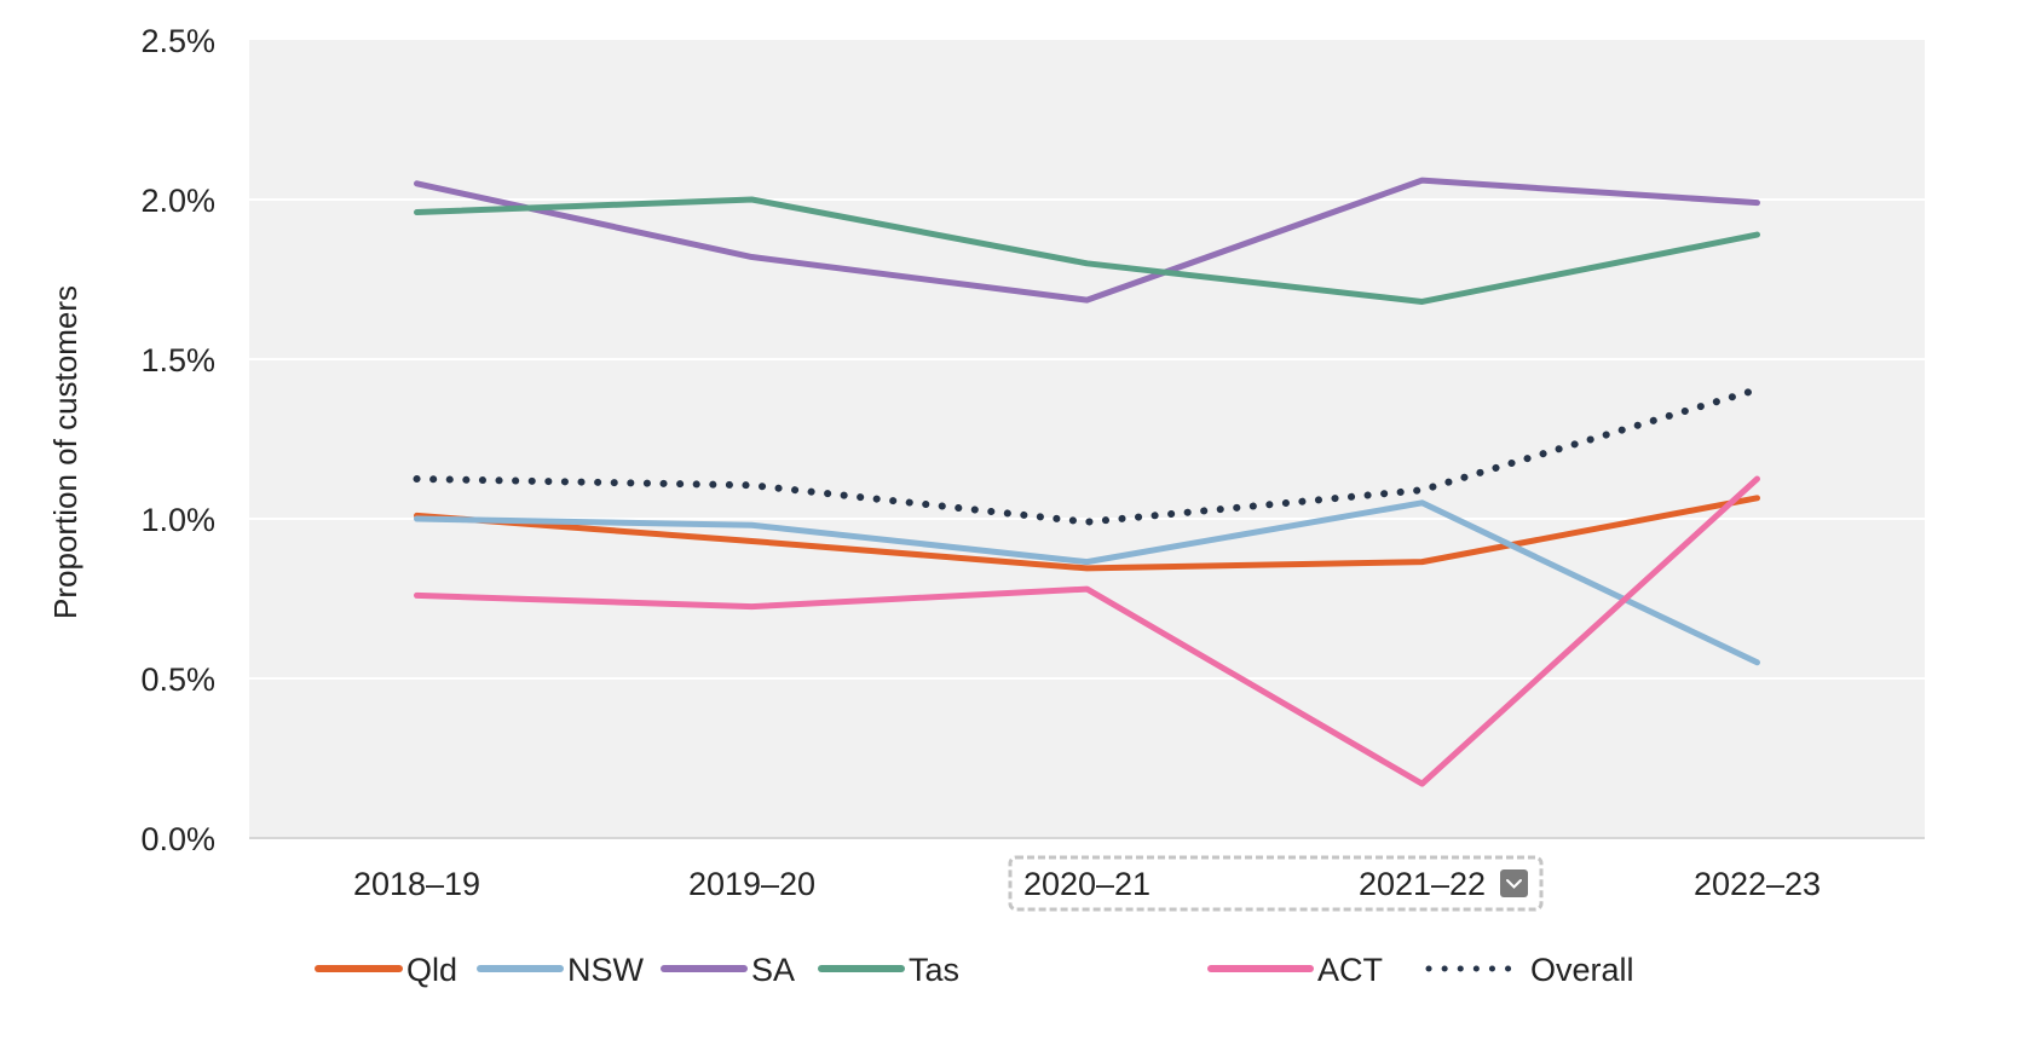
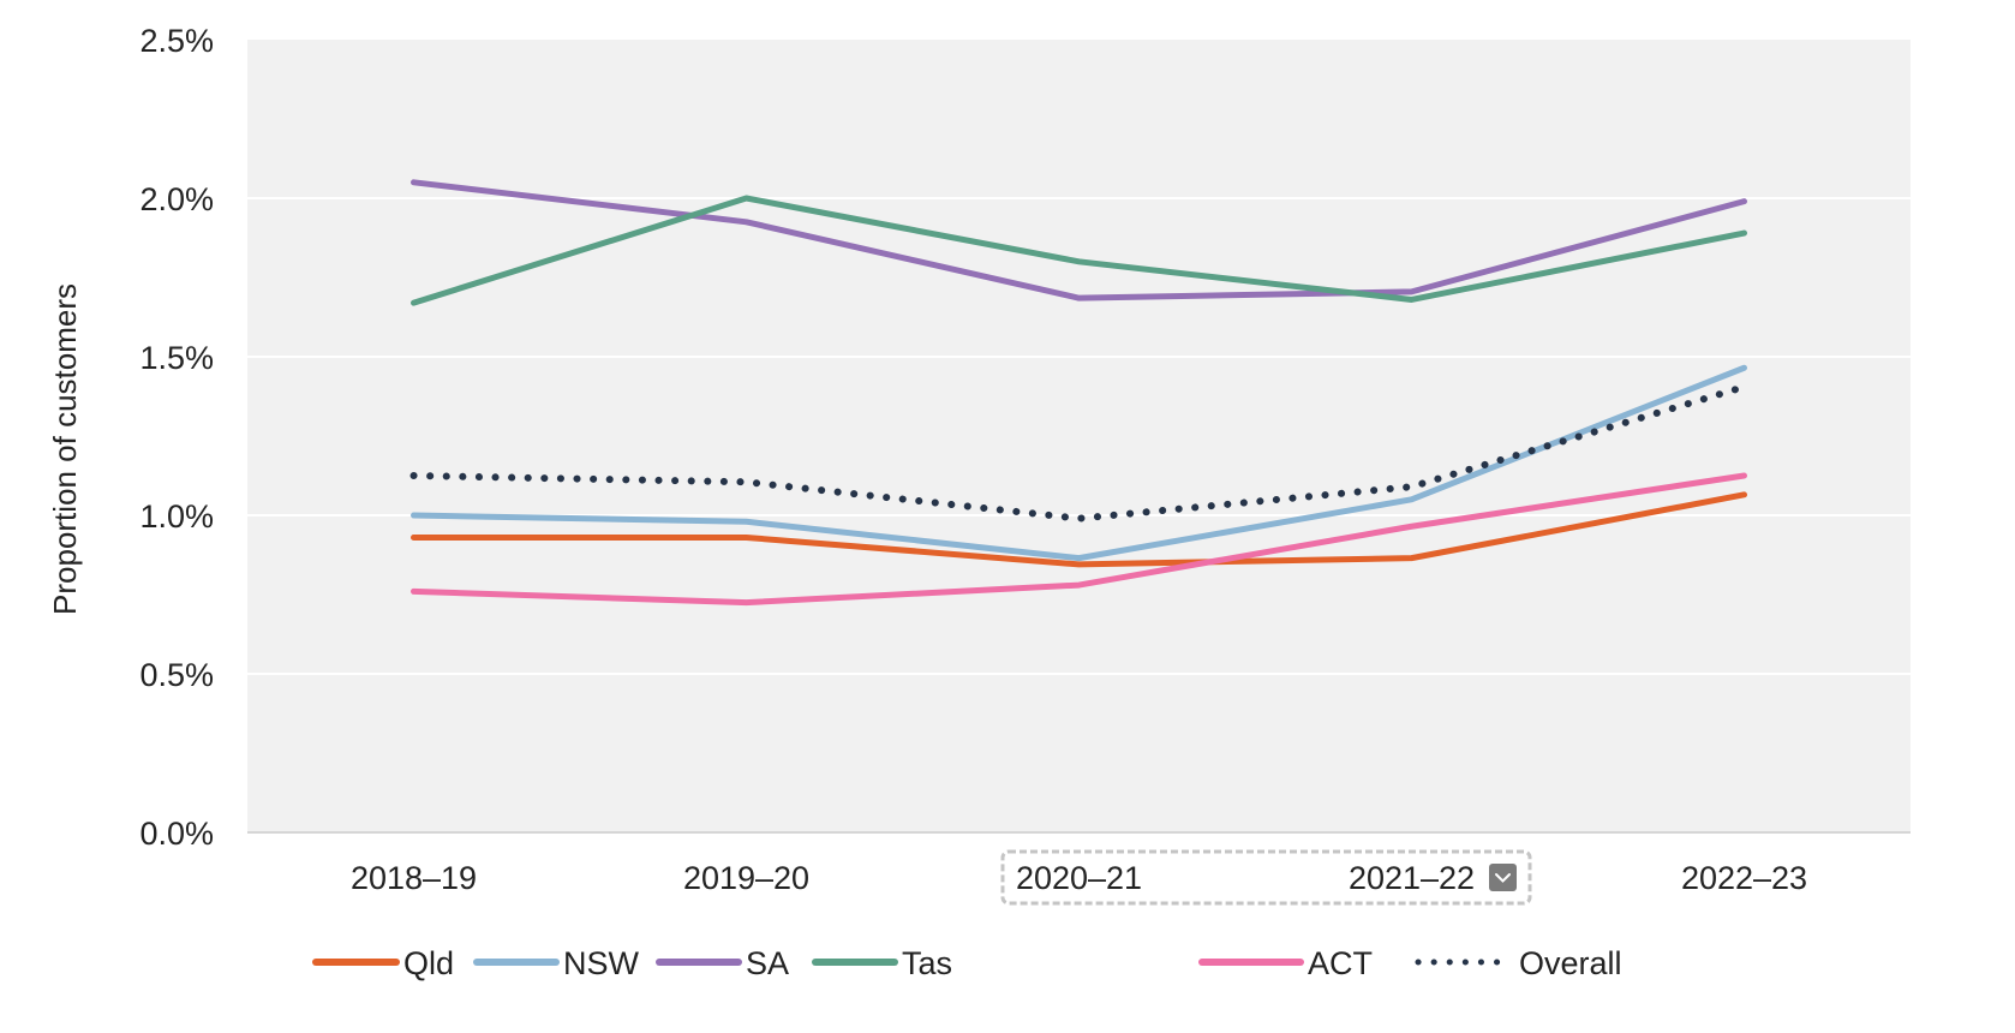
Qld/2018–19: 1.01% -> 0.93%
Tas/2018–19: 1.96% -> 1.67%
SA/2019–20: 1.82% -> 1.93%
SA/2021–22: 2.06% -> 1.71%
ACT/2021–22: 0.17% -> 0.96%
NSW/2022–23: 0.55% -> 1.47%
